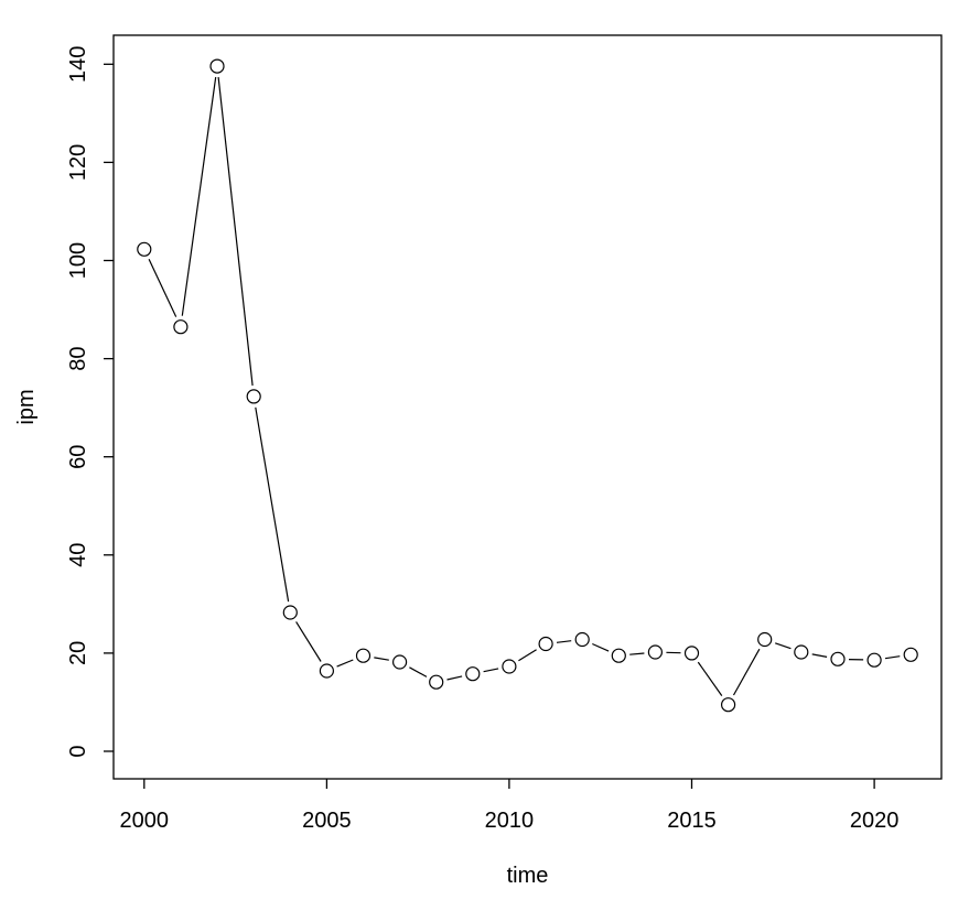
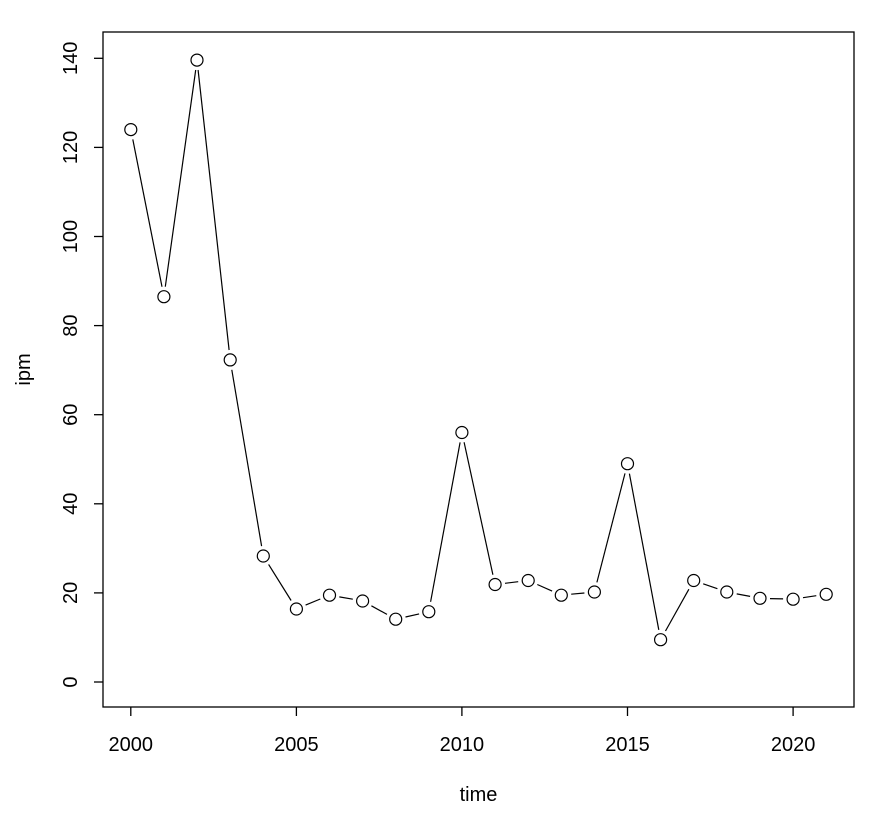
2000: 102 -> 124
2010: 17 -> 56
2015: 20 -> 49
